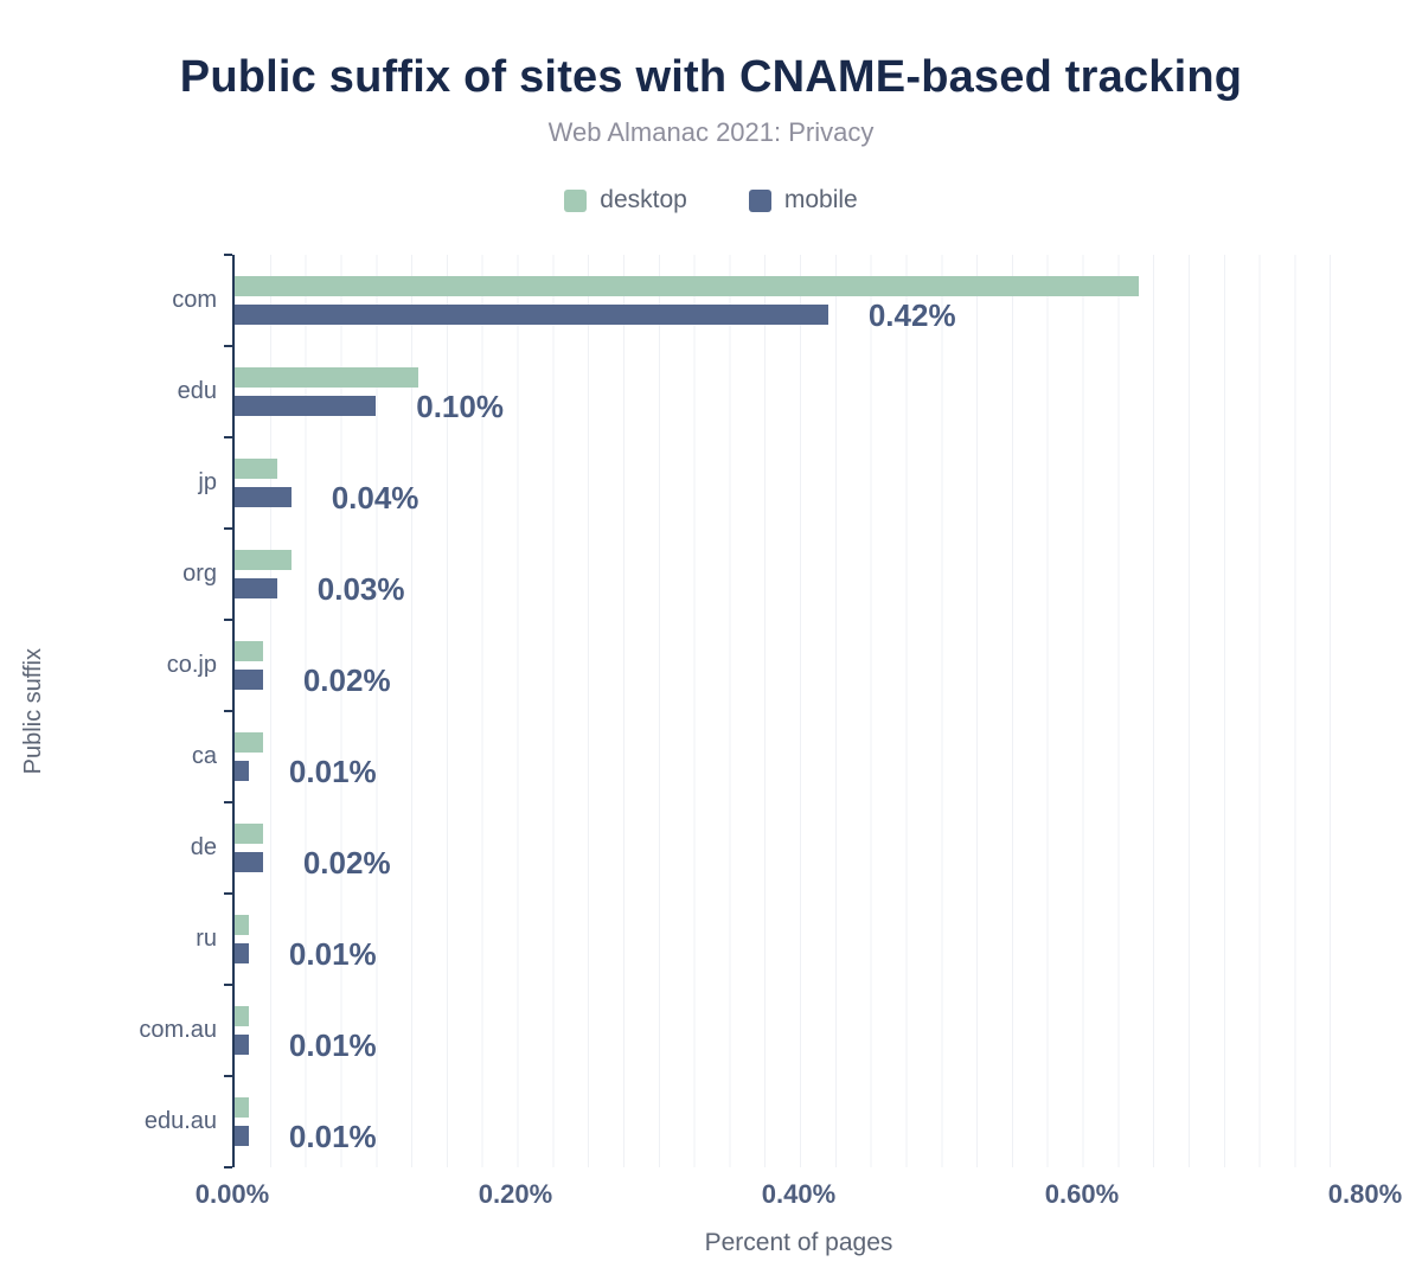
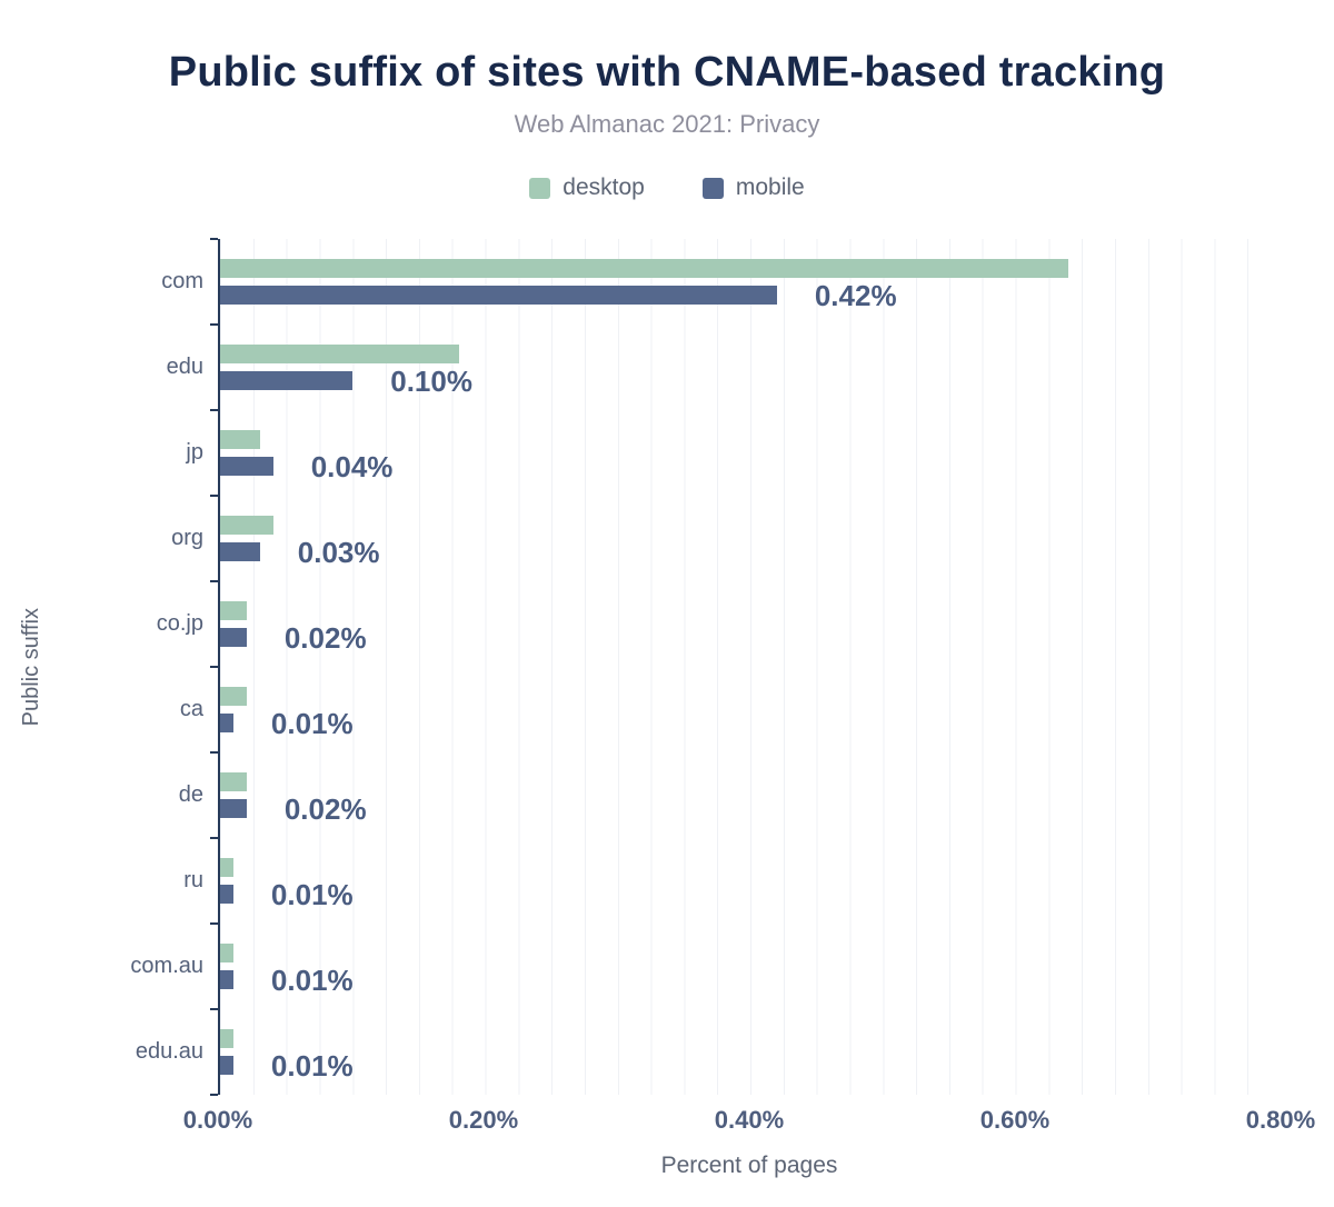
desktop/edu: 0.13% -> 0.18%
